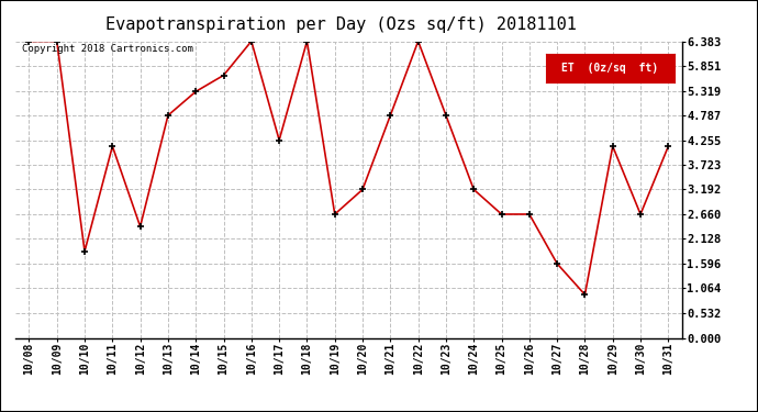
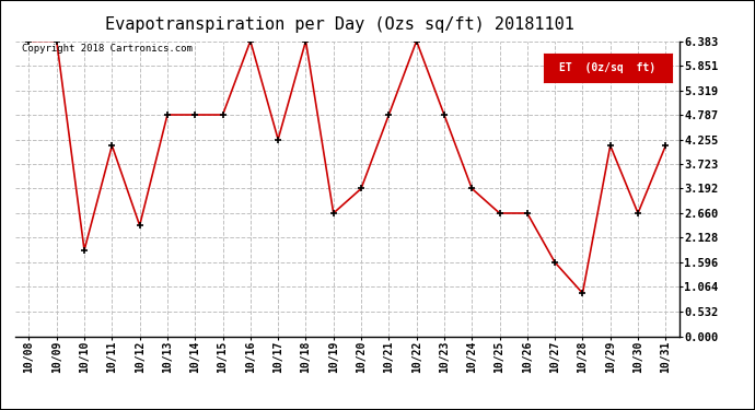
10/14: 5.30 -> 4.79
10/15: 5.65 -> 4.79
